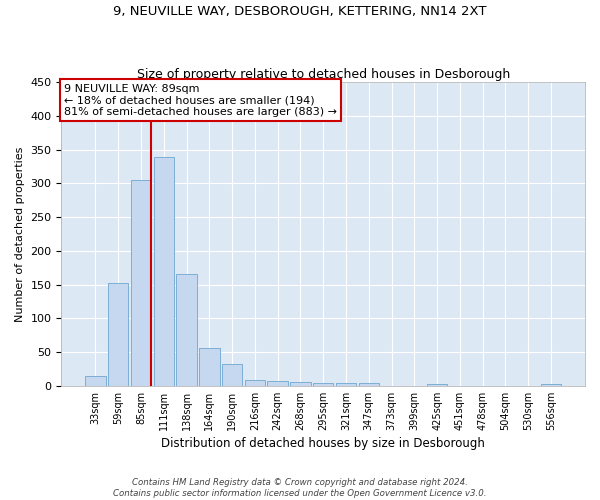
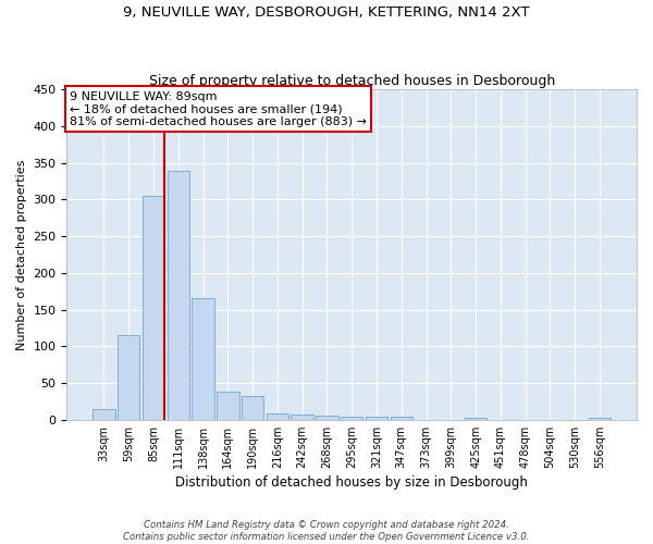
59sqm: 153 -> 116
164sqm: 56 -> 38
